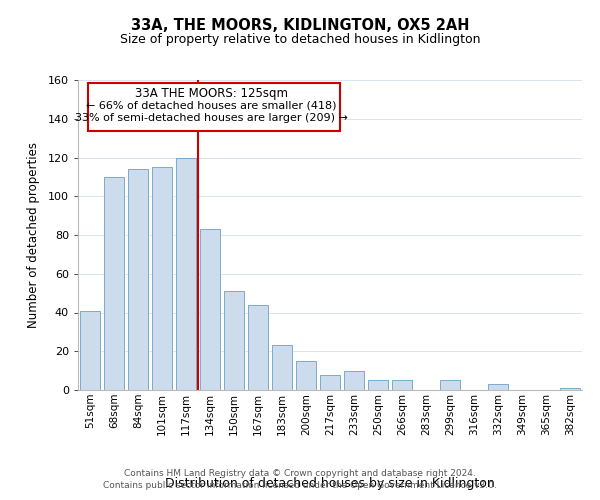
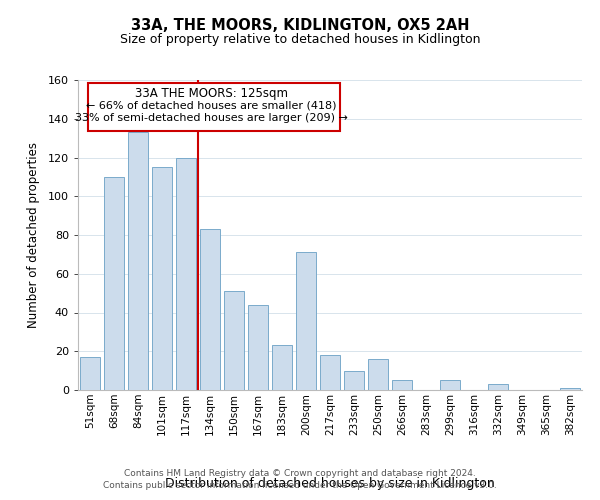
51sqm: 41 -> 17
84sqm: 114 -> 133
200sqm: 15 -> 71
217sqm: 8 -> 18
250sqm: 5 -> 16
